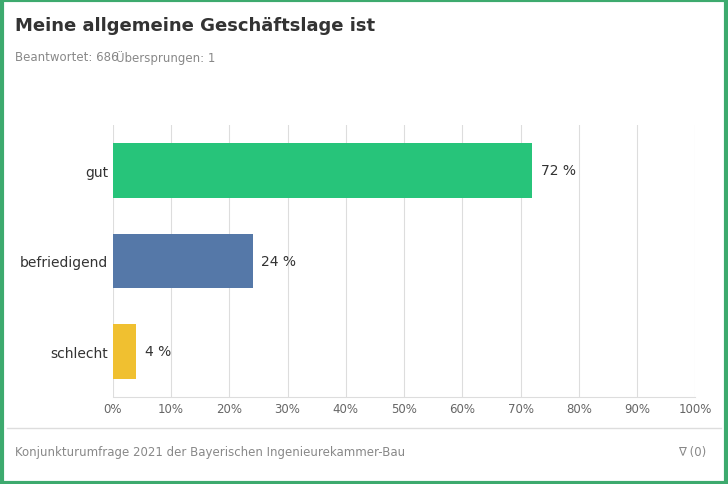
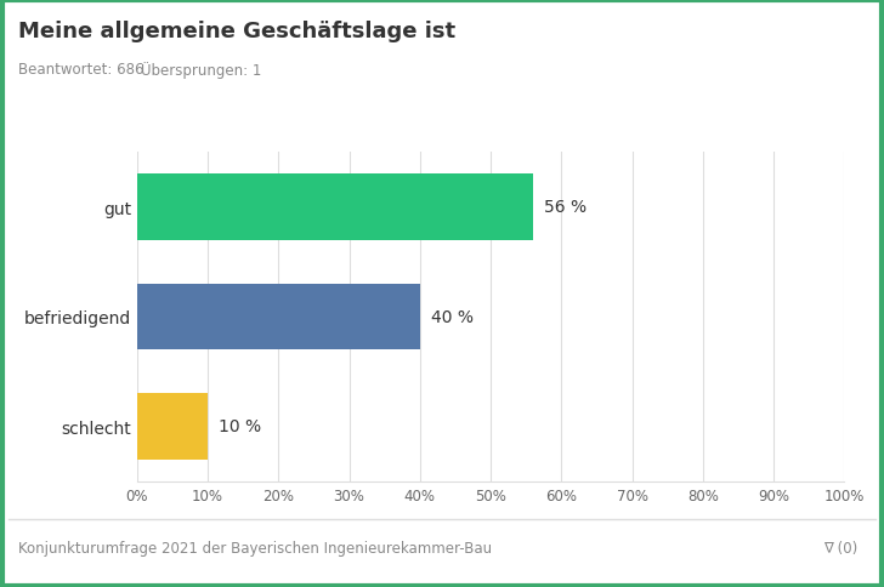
gut: 72 -> 56
befriedigend: 24 -> 40
schlecht: 4 -> 10
